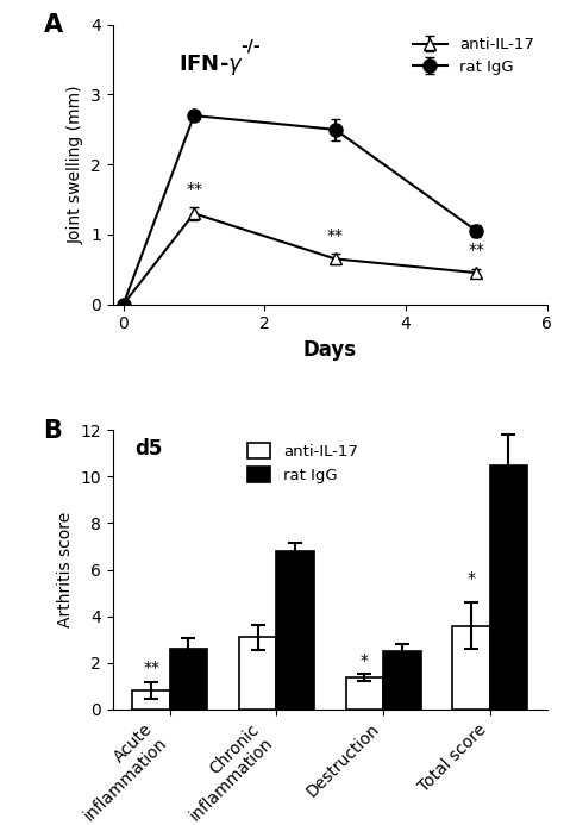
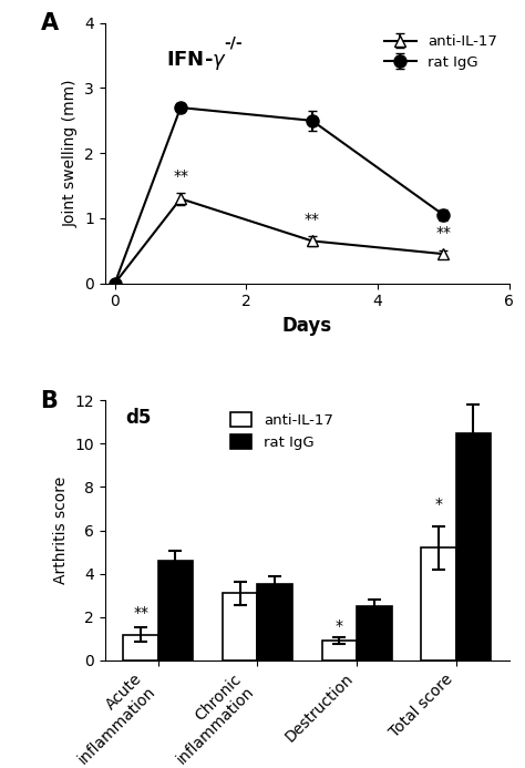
anti-IL-17/Acute inflammation: 0.8 -> 1.2
rat IgG/Acute inflammation: 2.6 -> 4.6
rat IgG/Chronic inflammation: 6.8 -> 3.5
anti-IL-17/Destruction: 1.4 -> 0.9
anti-IL-17/Total score: 3.6 -> 5.2
